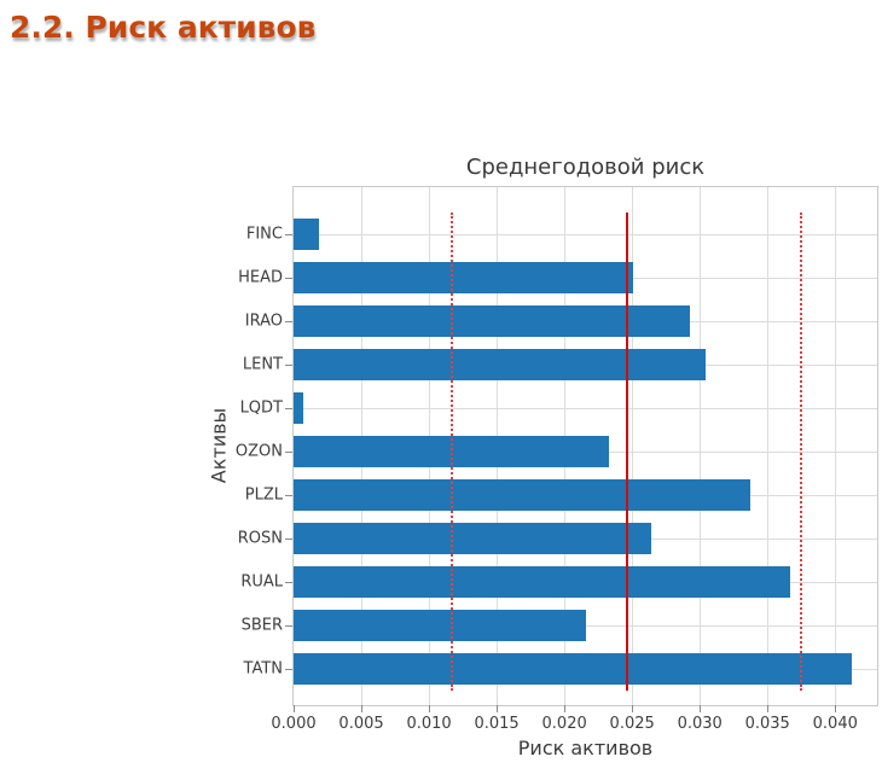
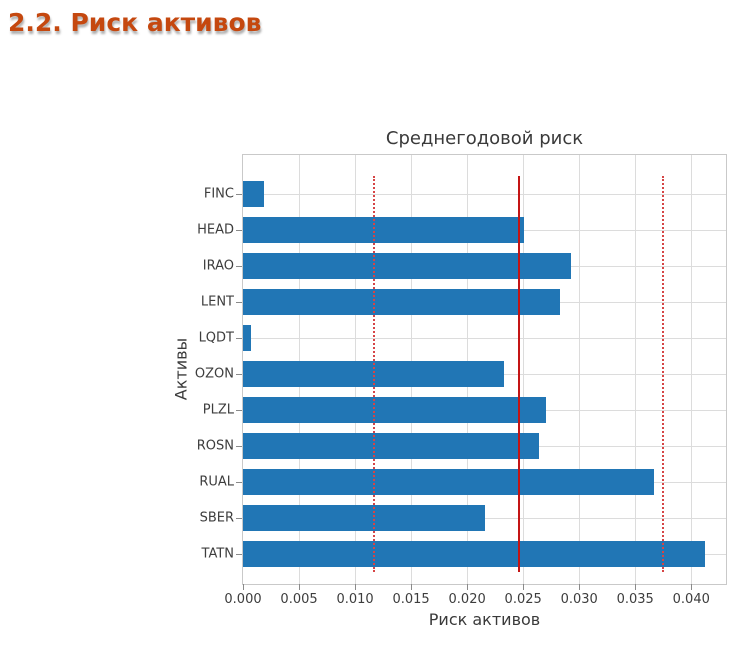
LENT: 0.0304 -> 0.0283
PLZL: 0.0337 -> 0.0270
